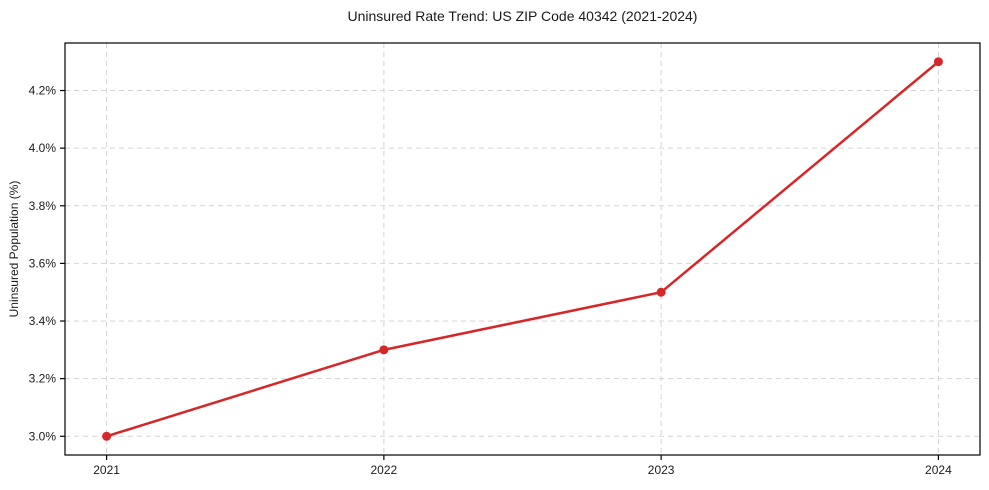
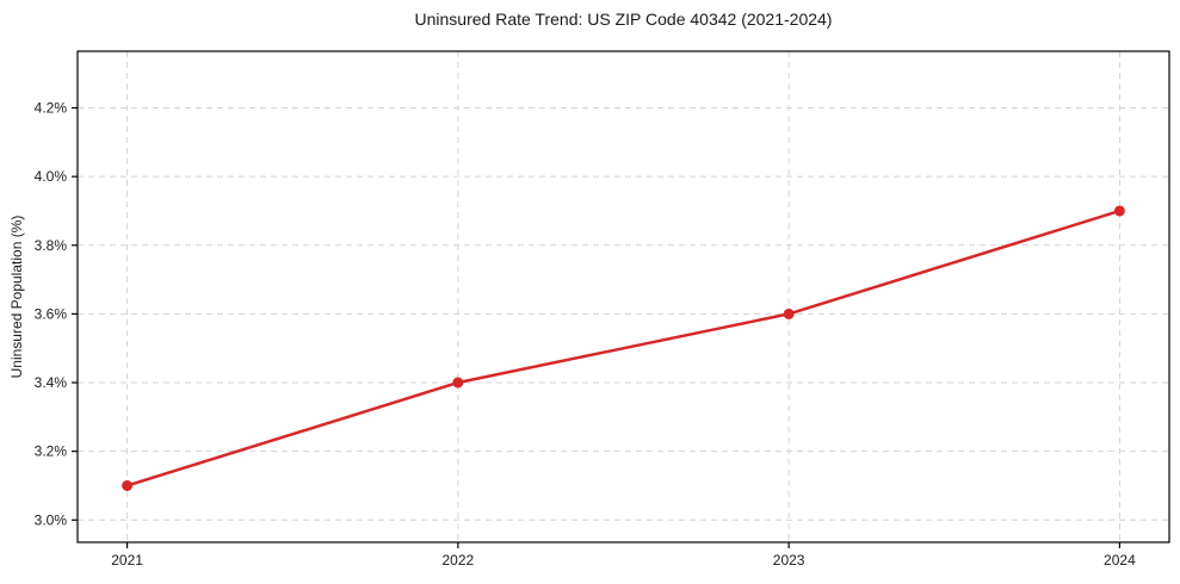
2021: 3.0% -> 3.1%
2022: 3.3% -> 3.4%
2023: 3.5% -> 3.6%
2024: 4.3% -> 3.9%
